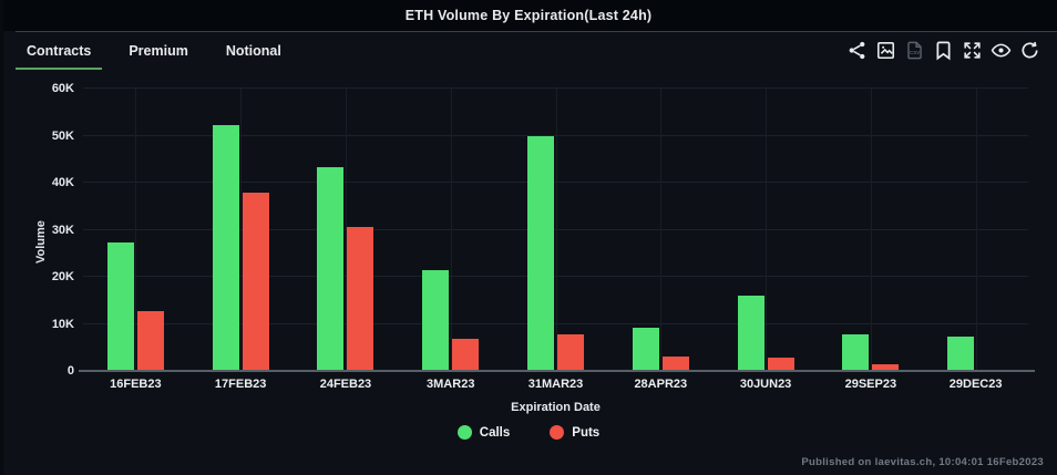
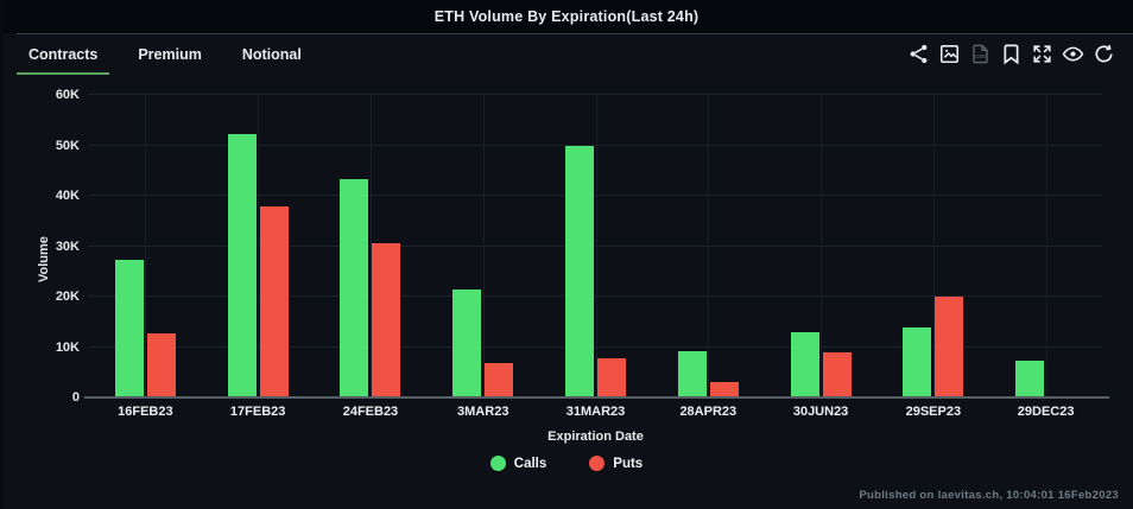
Calls/30JUN23: 16K -> 13K
Puts/30JUN23: 3K -> 9K
Calls/29SEP23: 8K -> 14K
Puts/29SEP23: 2K -> 20K
